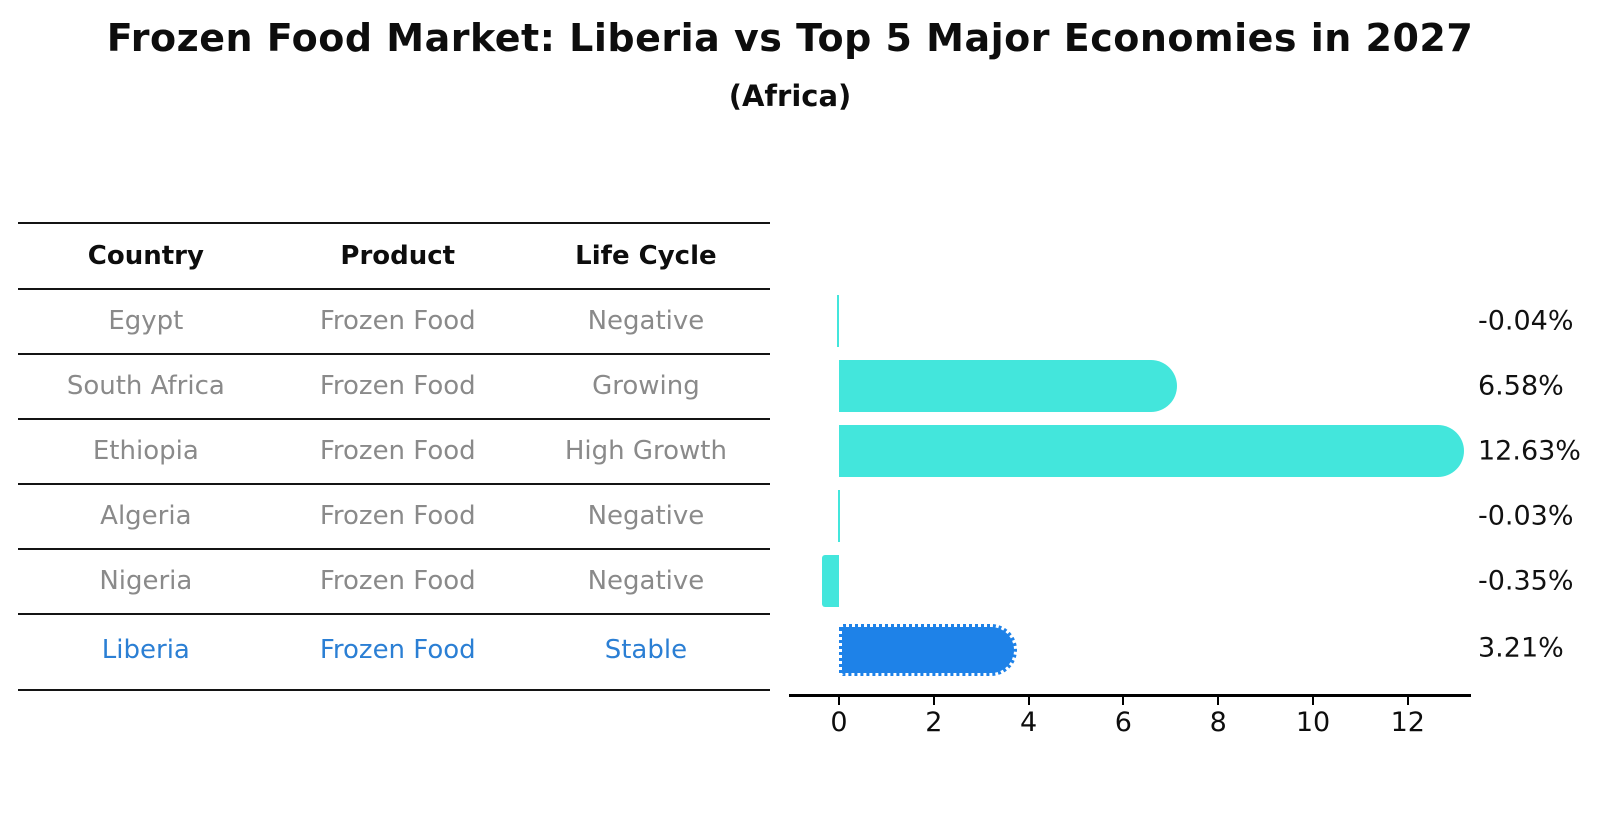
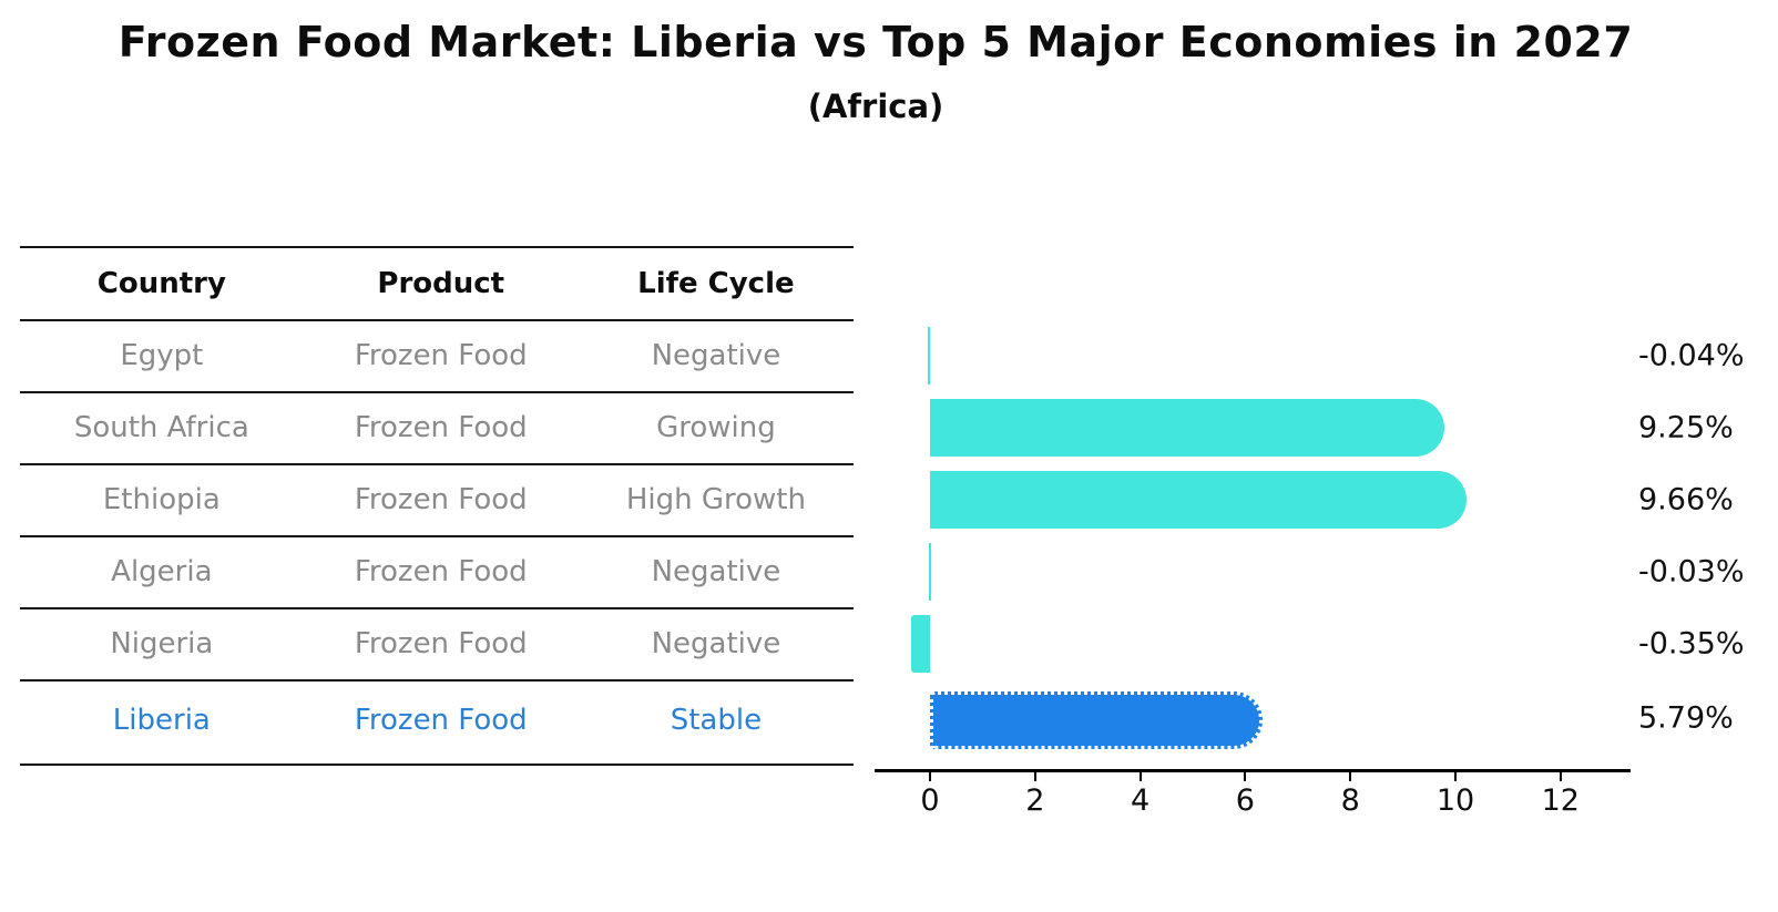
South Africa: 6.58% -> 9.25%
Ethiopia: 12.63% -> 9.66%
Liberia: 3.21% -> 5.79%
